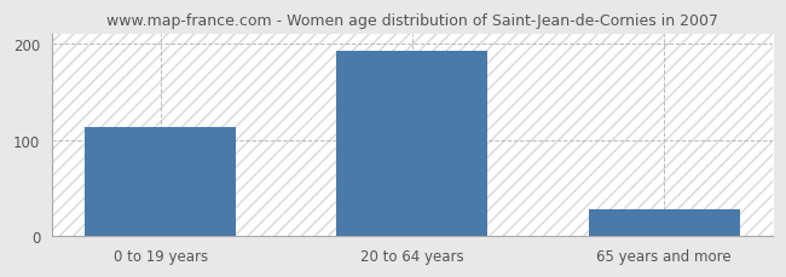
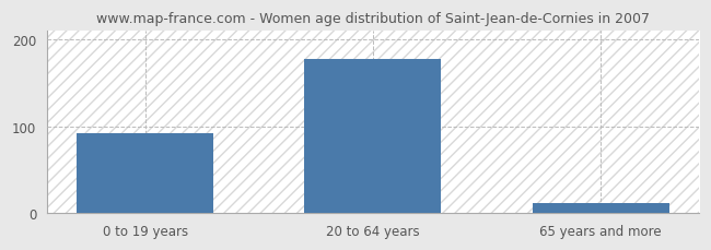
0 to 19 years: 113 -> 92
20 to 64 years: 193 -> 178
65 years and more: 28 -> 12
